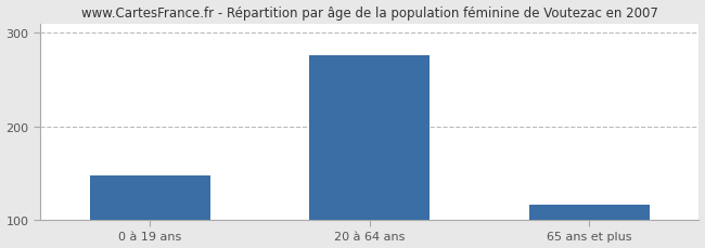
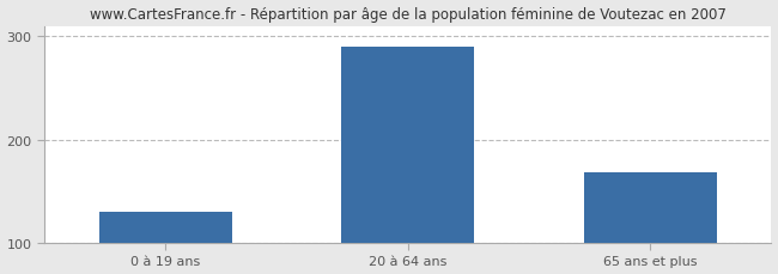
0 à 19 ans: 148 -> 130
20 à 64 ans: 276 -> 290
65 ans et plus: 116 -> 168
